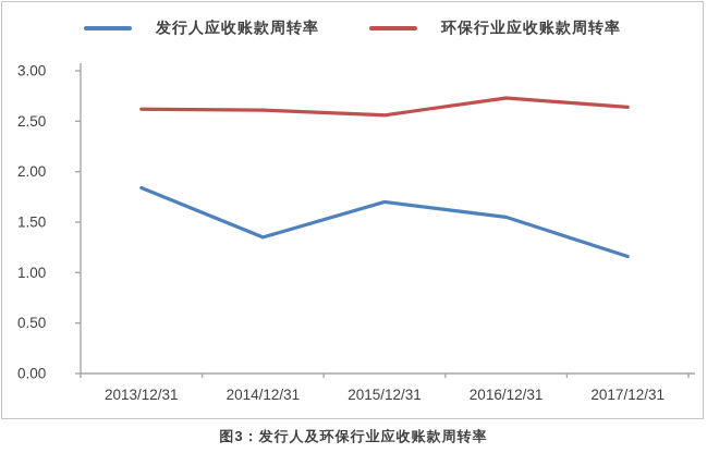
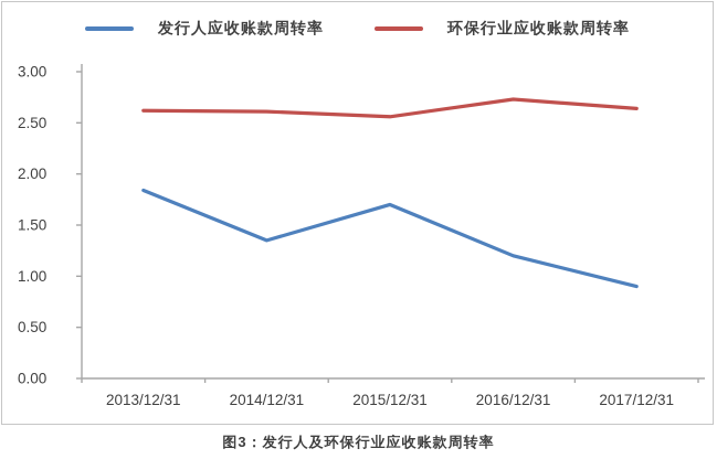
发行人应收账款周转率/2016/12/31: 1.6 -> 1.2
发行人应收账款周转率/2017/12/31: 1.2 -> 0.9
